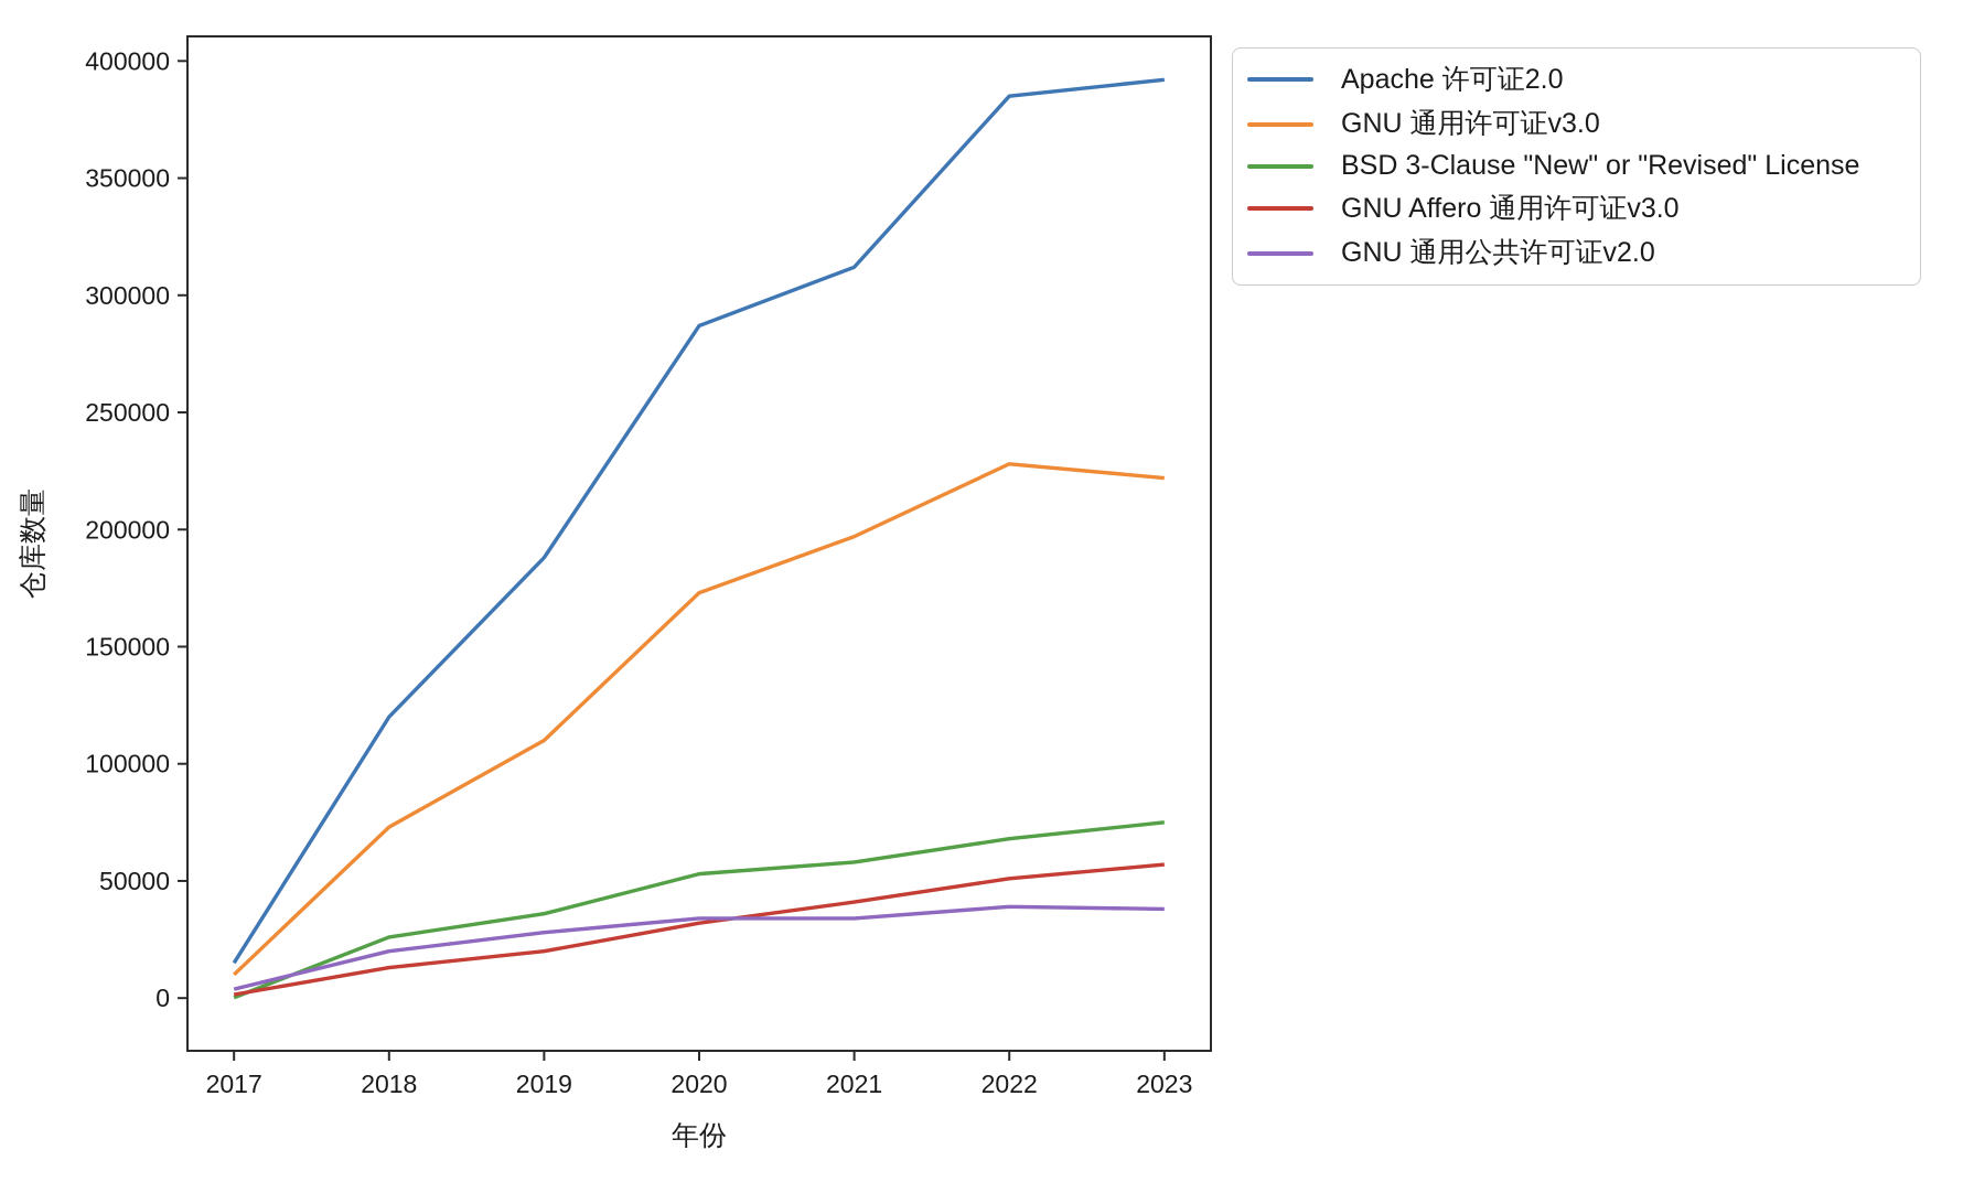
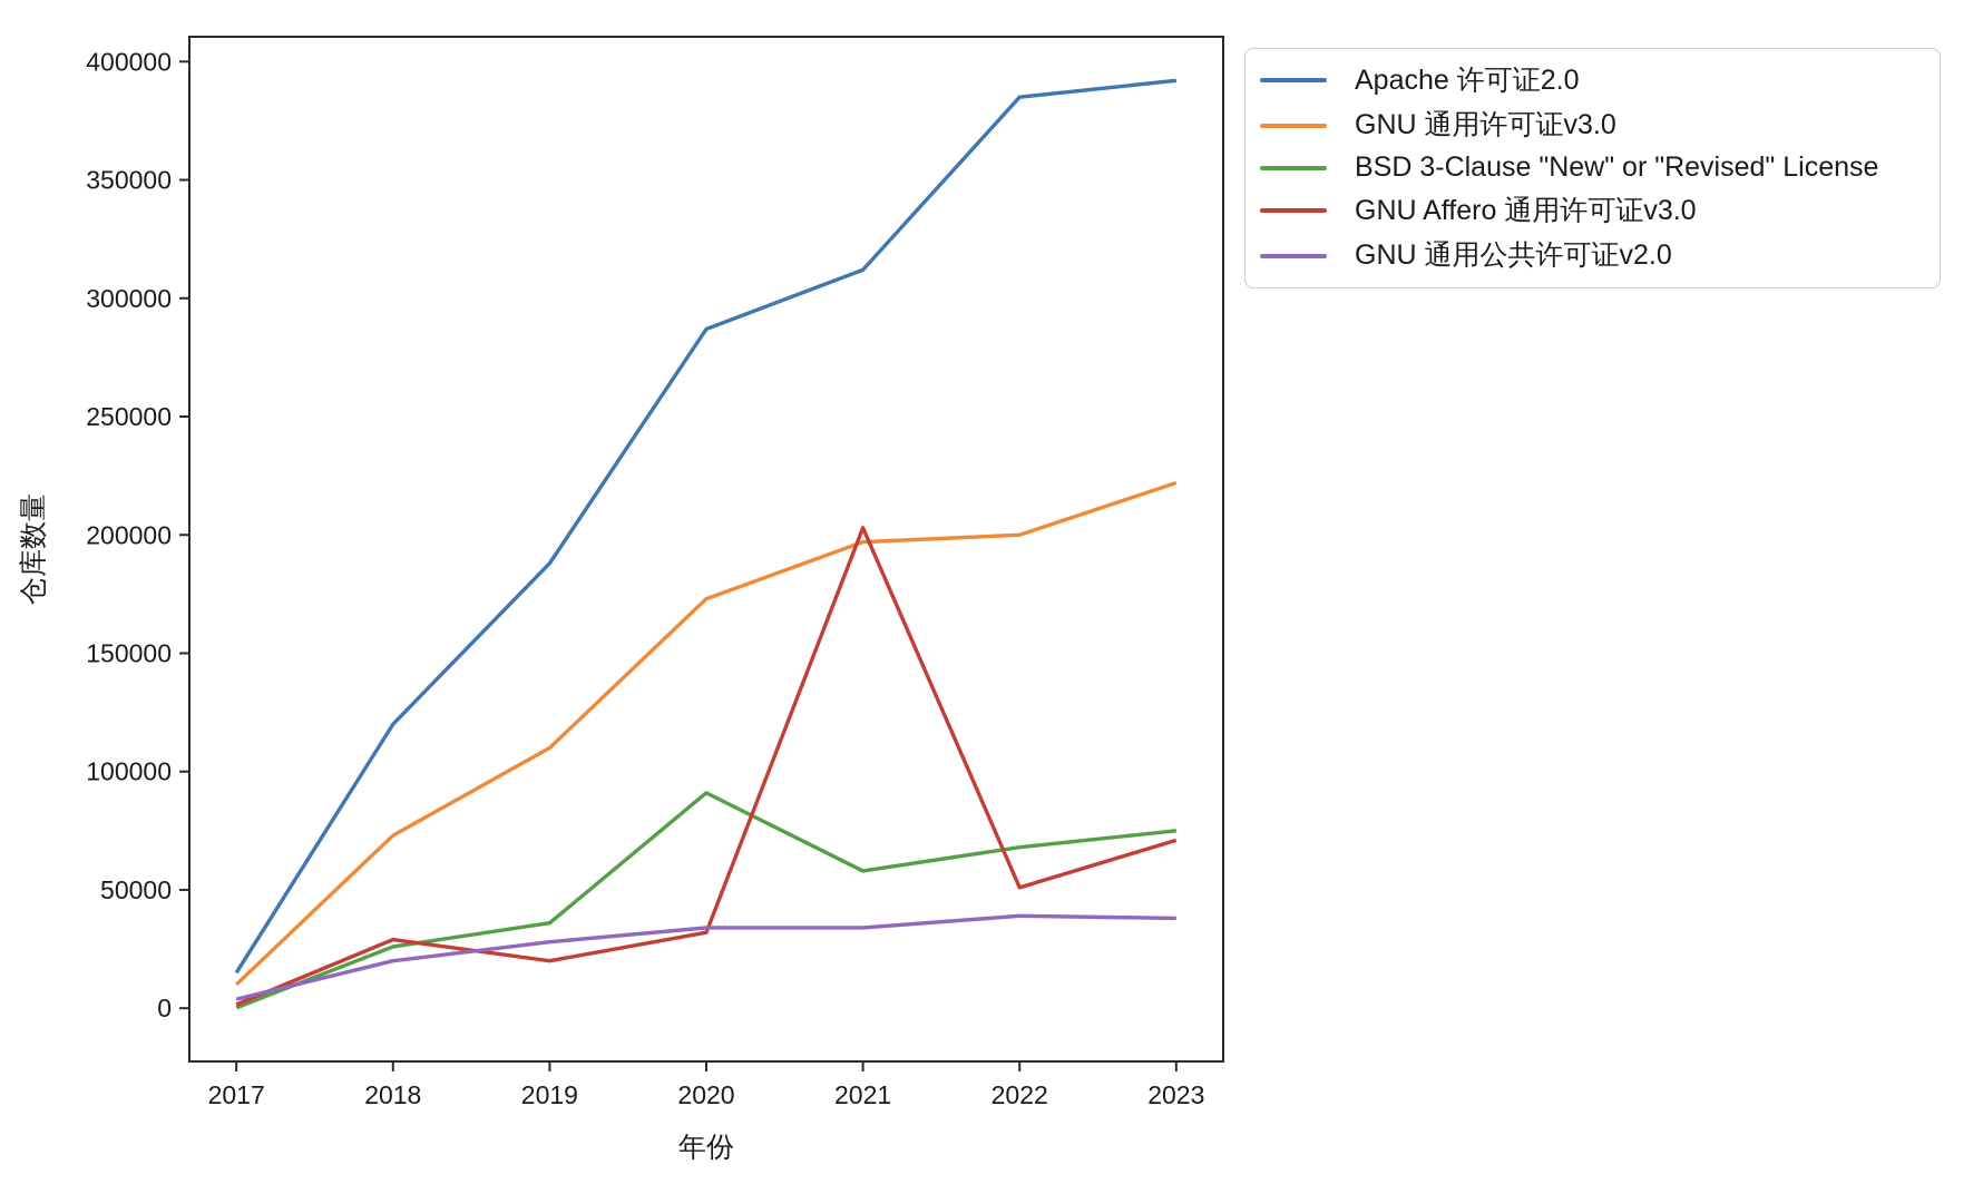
GNU Affero 通用许可证v3.0/2018: 13000 -> 29000
BSD 3-Clause "New" or "Revised" License/2020: 53000 -> 91000
GNU Affero 通用许可证v3.0/2021: 41000 -> 203000
GNU 通用许可证v3.0/2022: 228000 -> 200000
GNU Affero 通用许可证v3.0/2023: 57000 -> 71000
